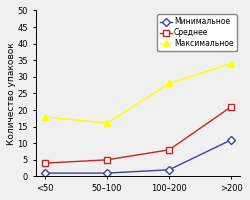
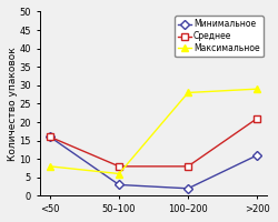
Минимальное/<50: 1 -> 16
Среднее/<50: 4 -> 16
Максимальное/<50: 18 -> 8
Минимальное/50–100: 1 -> 3
Среднее/50–100: 5 -> 8
Максимальное/50–100: 16 -> 6
Максимальное/>200: 34 -> 29
